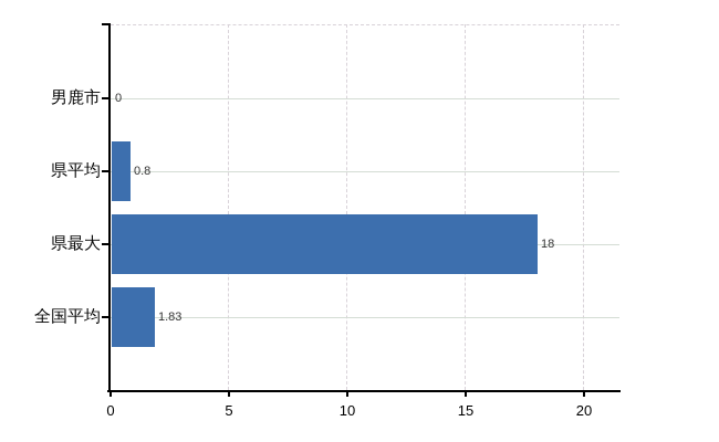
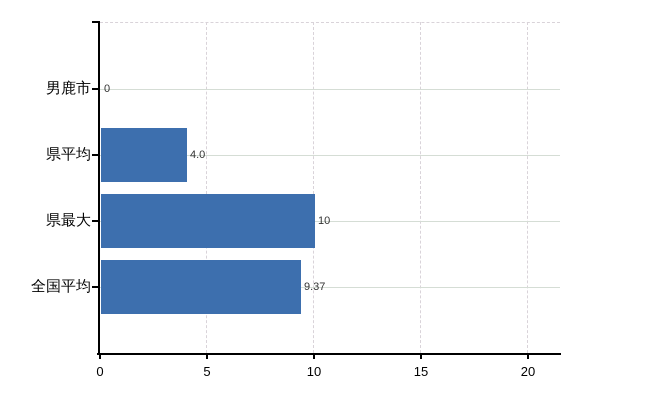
県平均: 0.8 -> 4.0
県最大: 18 -> 10
全国平均: 1.83 -> 9.37
